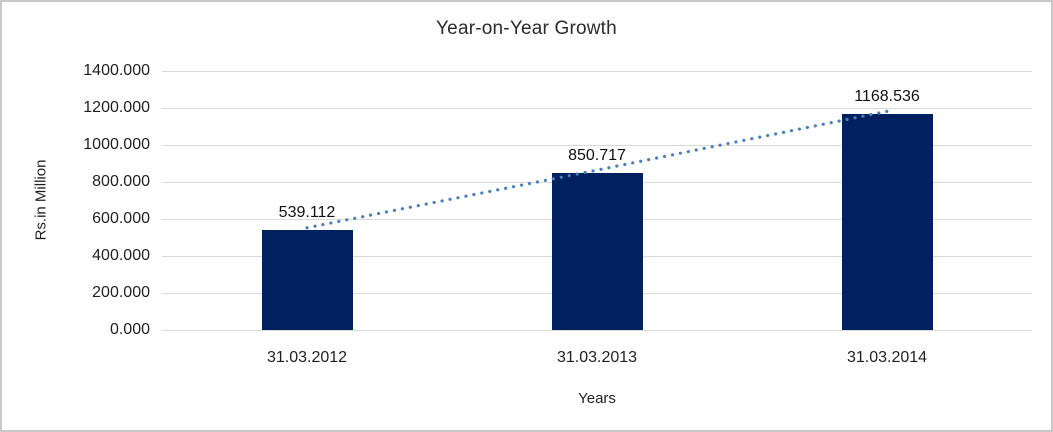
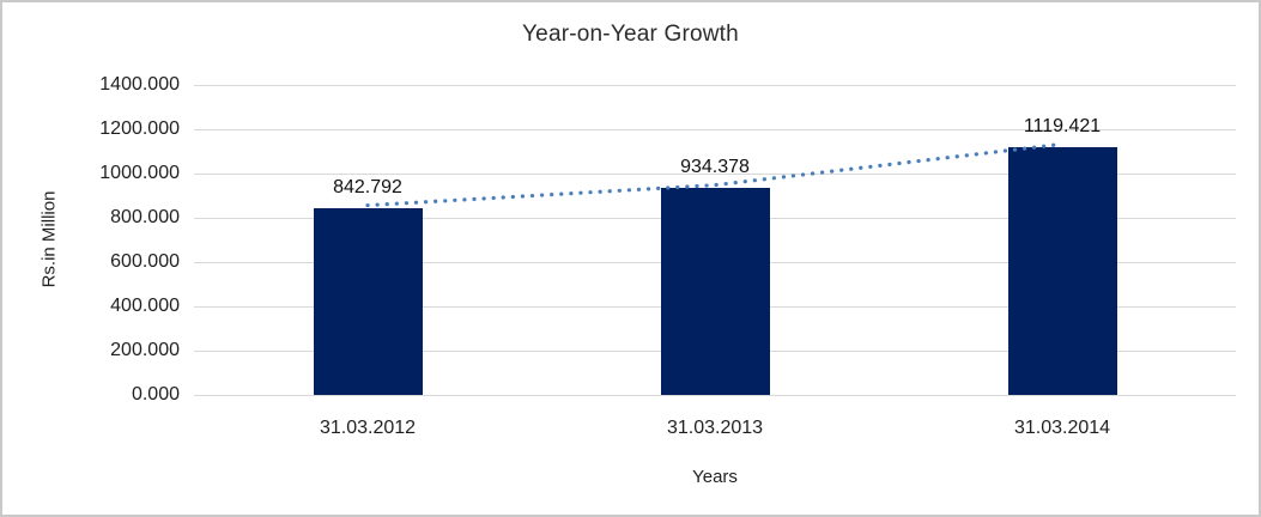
31.03.2012: 539.112 -> 842.792
31.03.2013: 850.717 -> 934.378
31.03.2014: 1168.536 -> 1119.421
